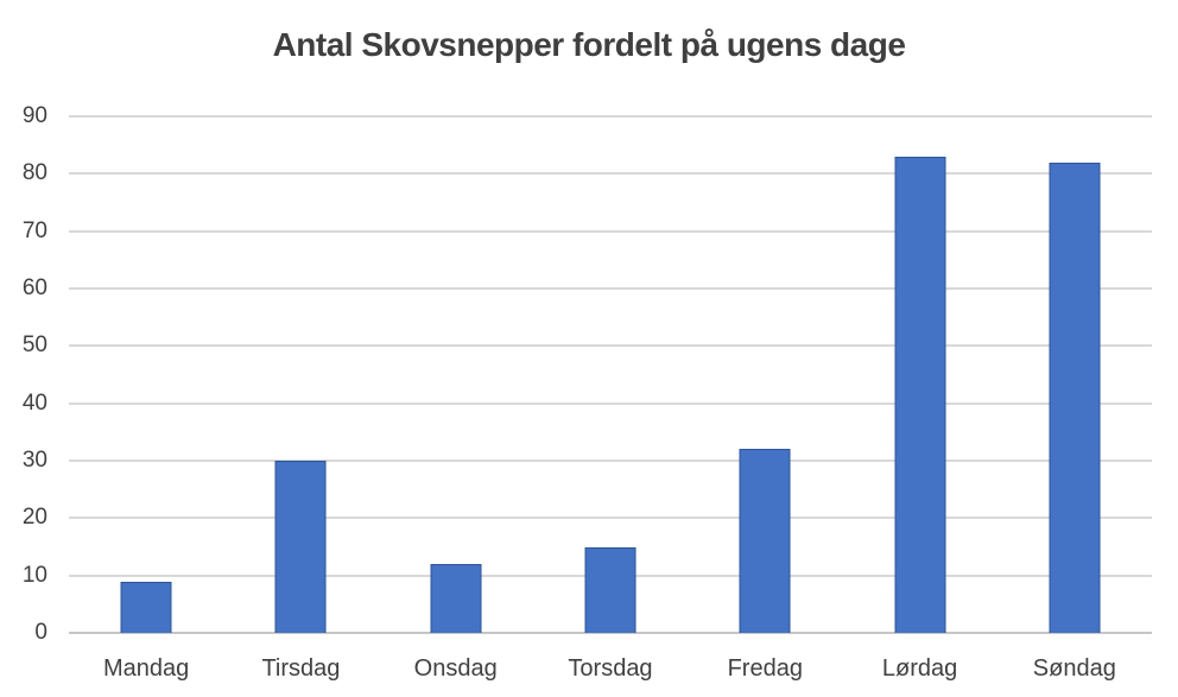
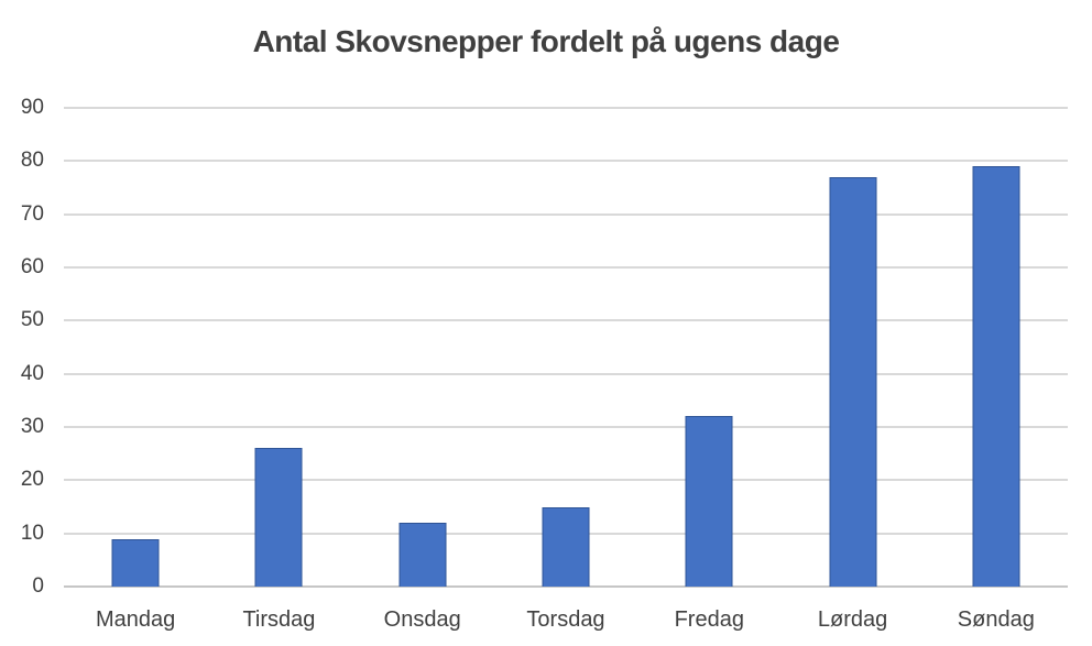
Tirsdag: 30 -> 26
Lørdag: 83 -> 77
Søndag: 82 -> 79
